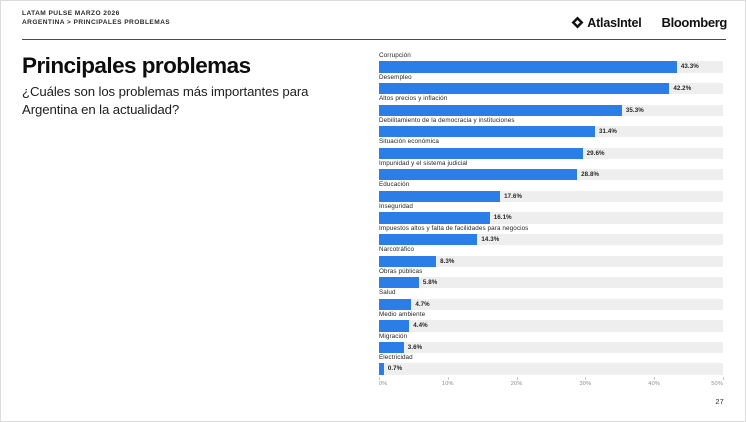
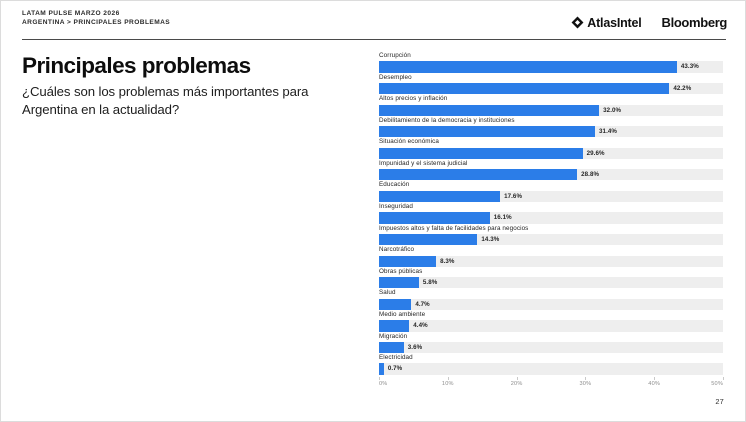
Altos precios y inflación: 35.3% -> 32.0%
